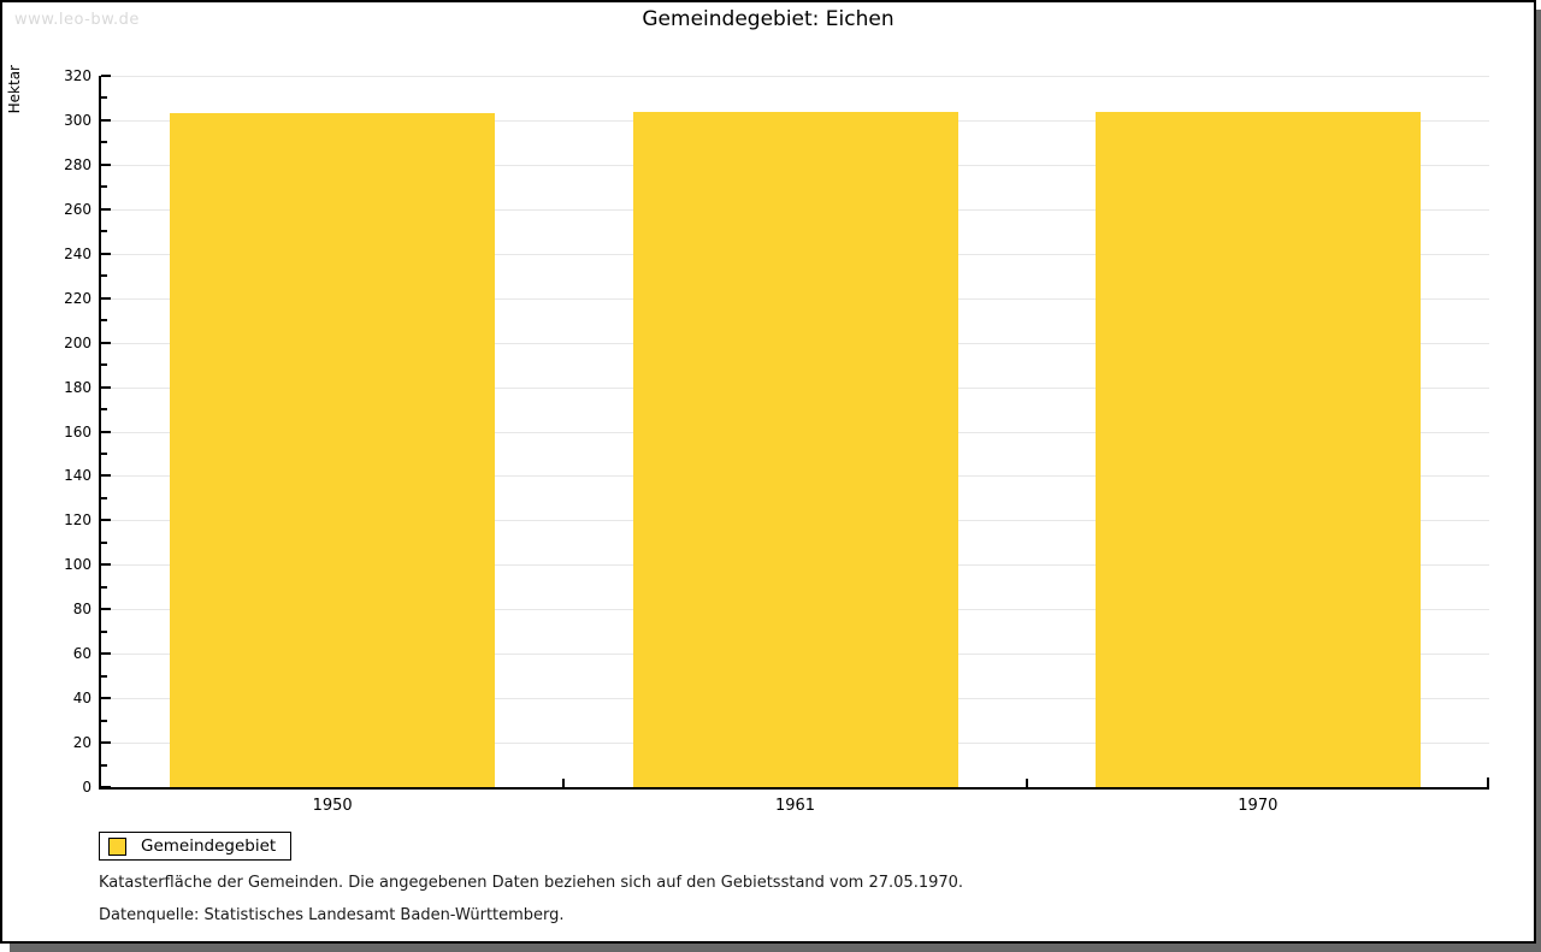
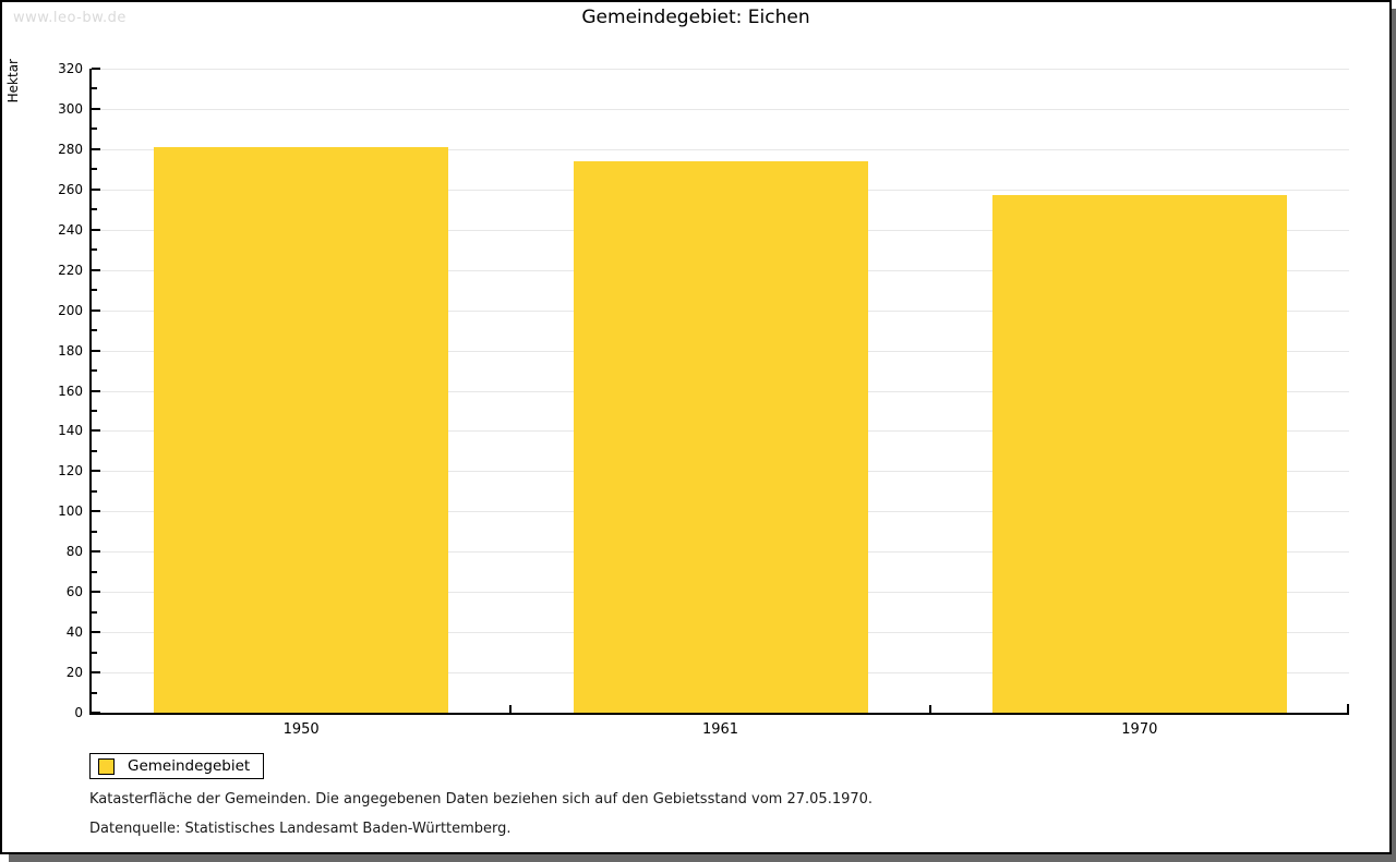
1950: 303 -> 281
1961: 304 -> 274
1970: 304 -> 257
